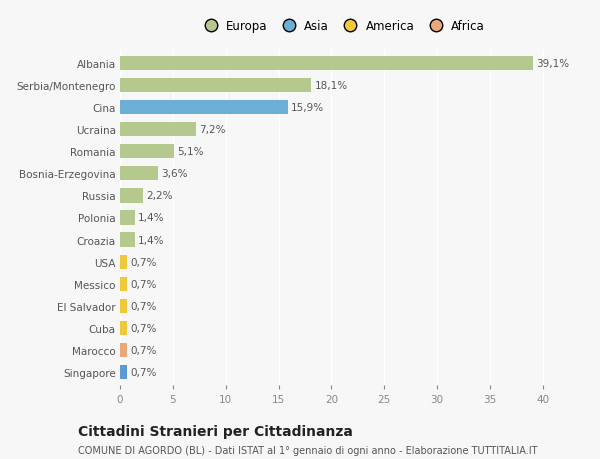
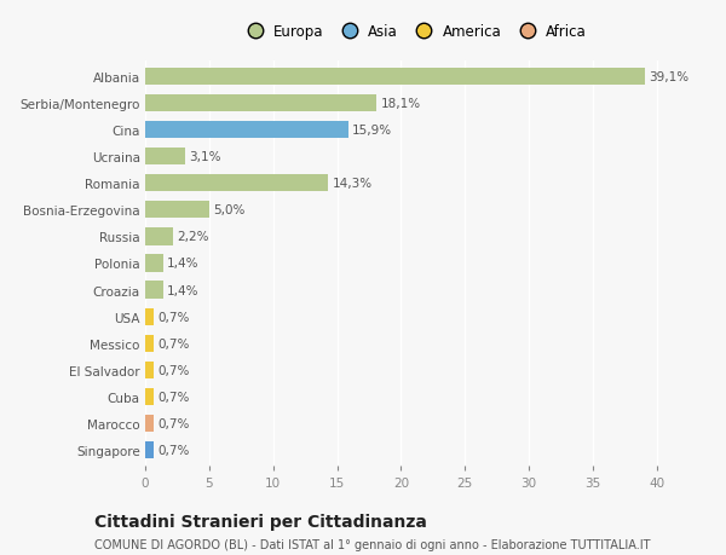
Ucraina: 7,2% -> 3,1%
Romania: 5,1% -> 14,3%
Bosnia-Erzegovina: 3,6% -> 5,0%
